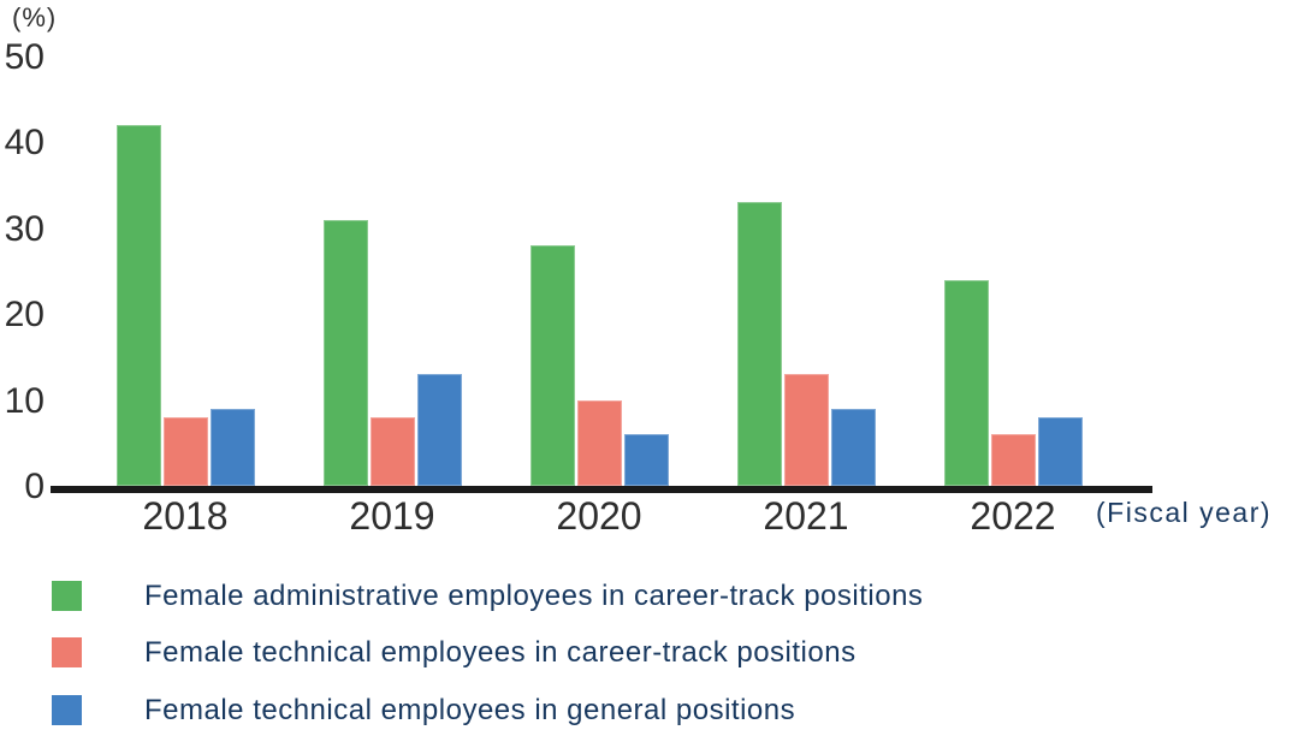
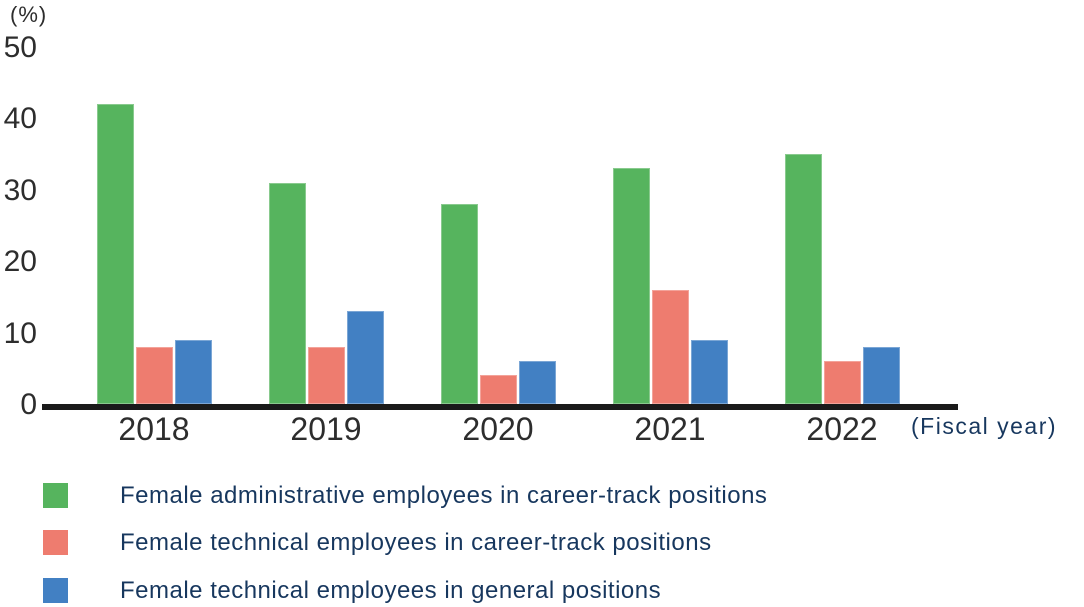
Female technical employees in career-track positions/2020: 10 -> 4
Female technical employees in career-track positions/2021: 13 -> 16
Female administrative employees in career-track positions/2022: 24 -> 35
